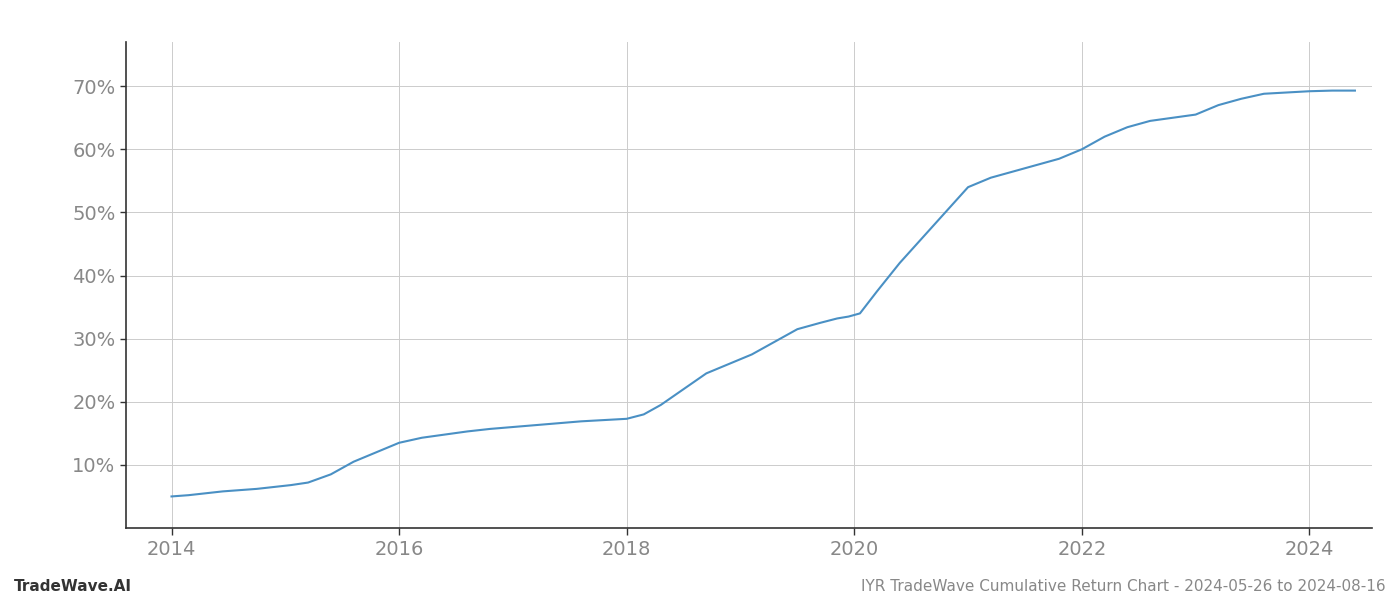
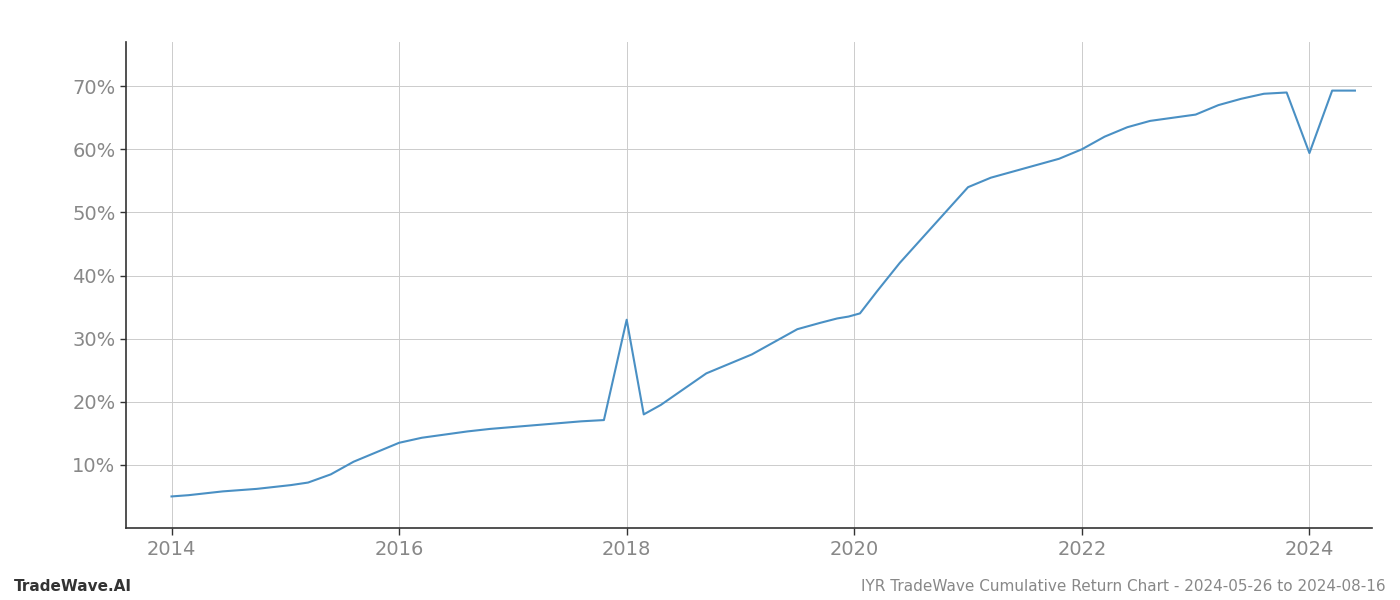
2018: 17.3% -> 33.0%
2024: 69.2% -> 59.4%
